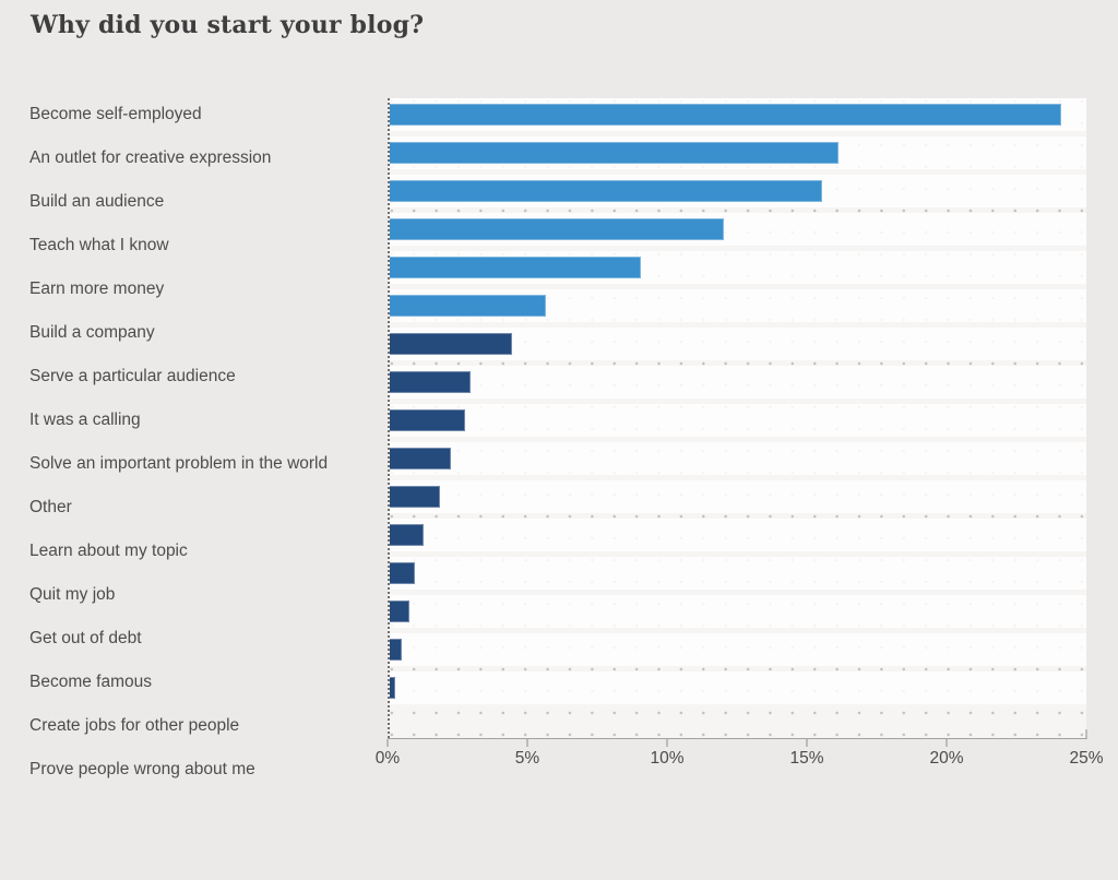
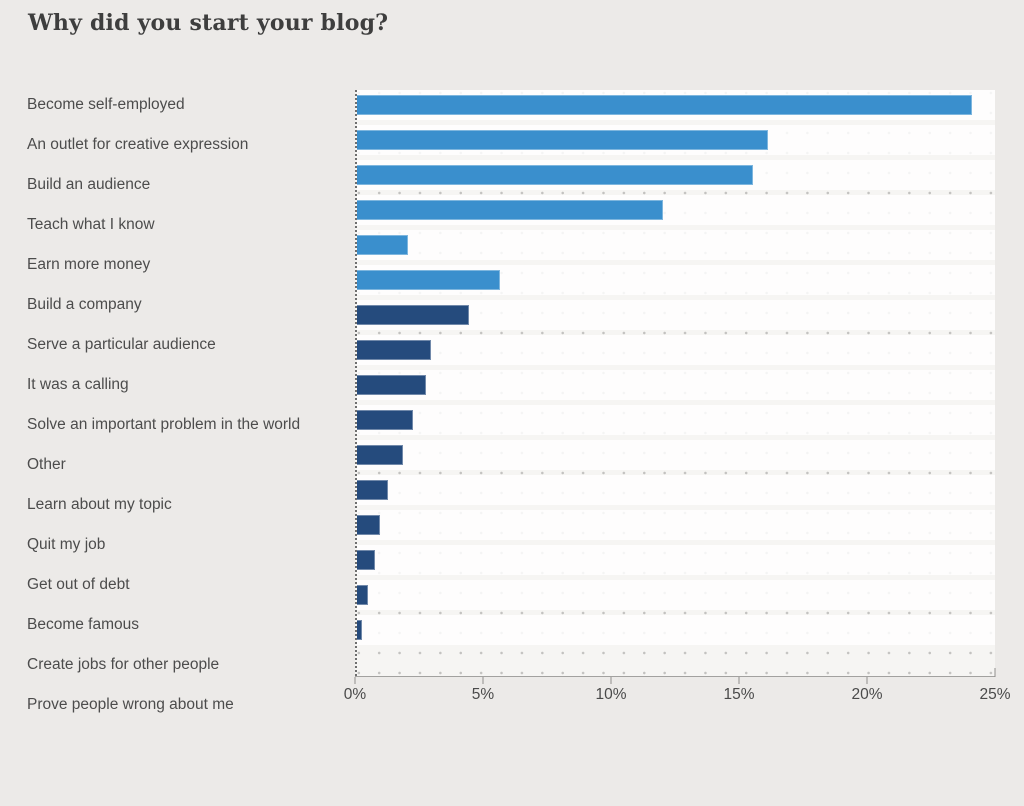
Earn more money: 9.0% -> 2.0%
